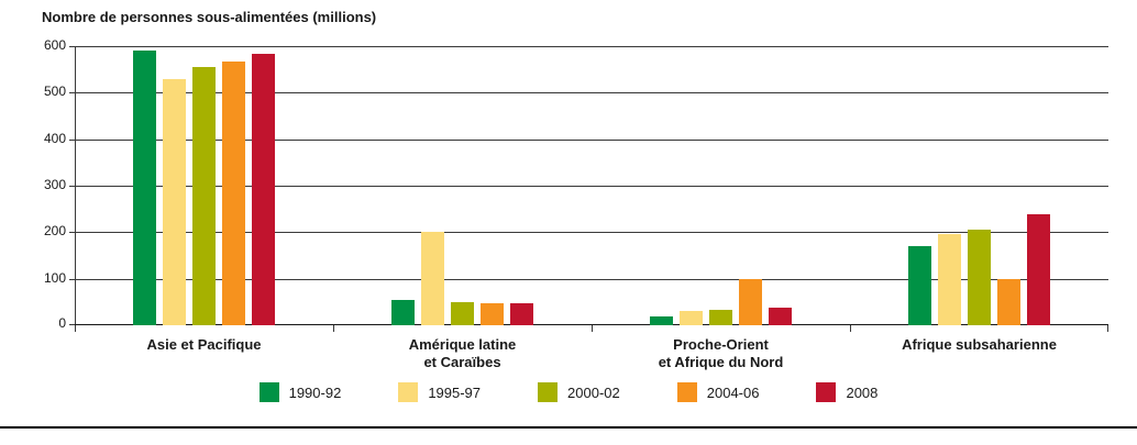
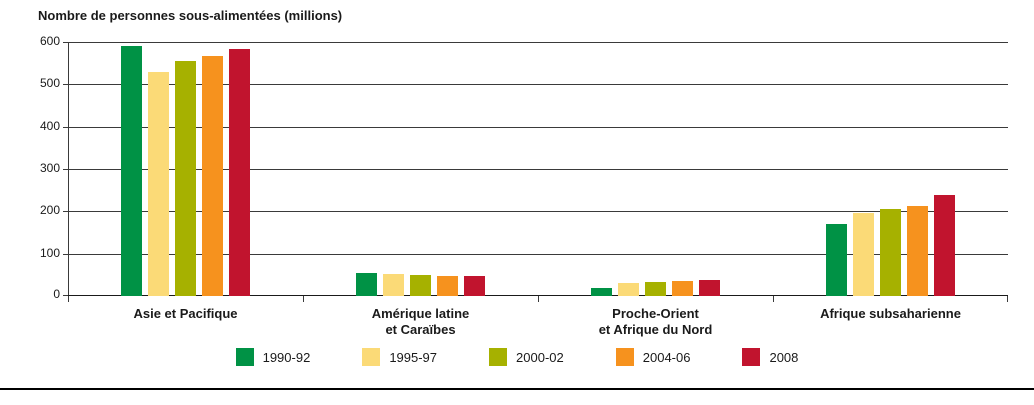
1995-97/Amérique latine et Caraïbes: 200 -> 50
2004-06/Proche-Orient et Afrique du Nord: 100 -> 40
2004-06/Afrique subsaharienne: 100 -> 210
